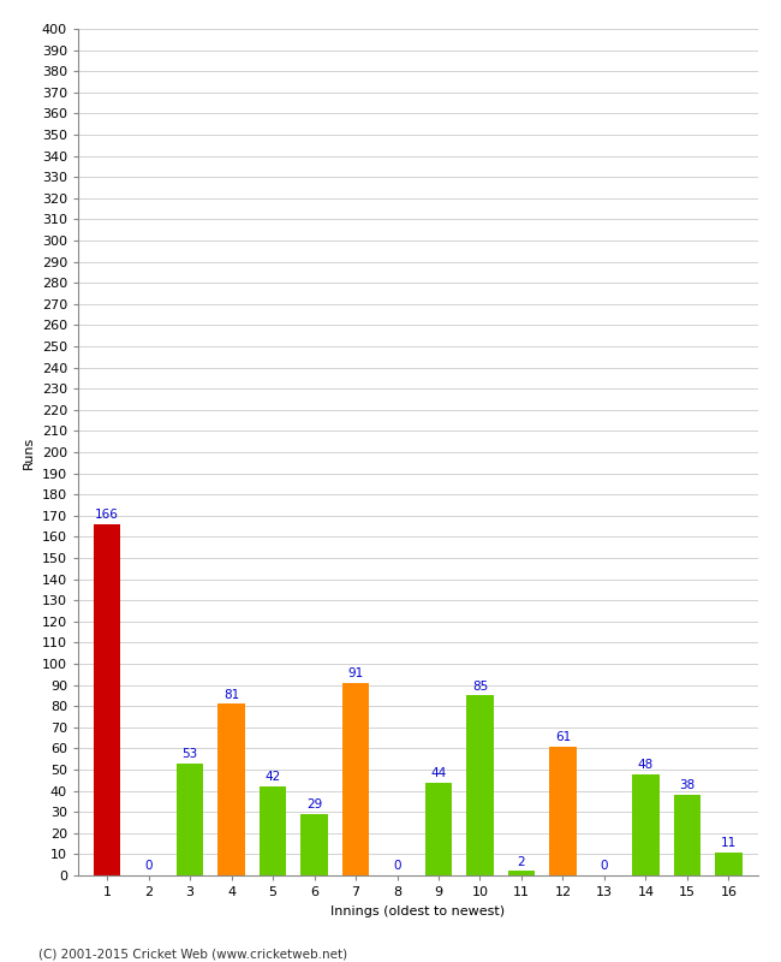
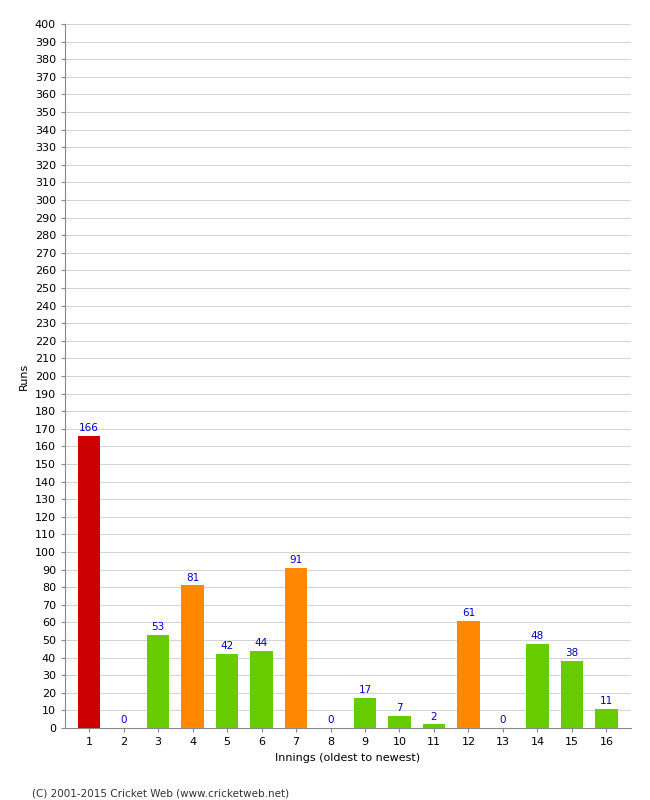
6: 29 -> 44
9: 44 -> 17
10: 85 -> 7
